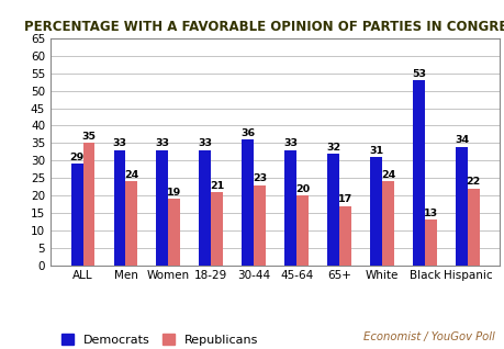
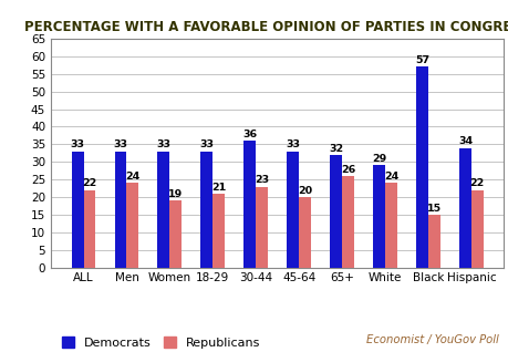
Democrats/ALL: 29 -> 33
Republicans/ALL: 35 -> 22
Republicans/65+: 17 -> 26
Democrats/White: 31 -> 29
Democrats/Black: 53 -> 57
Republicans/Black: 13 -> 15
